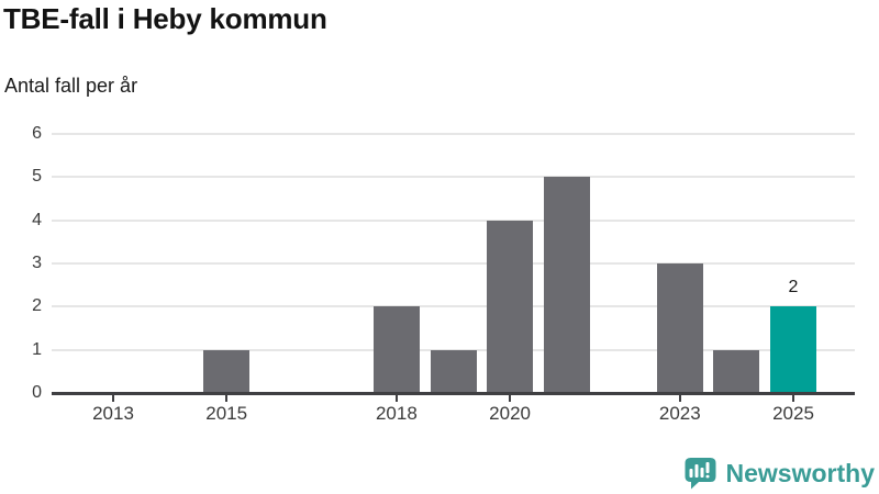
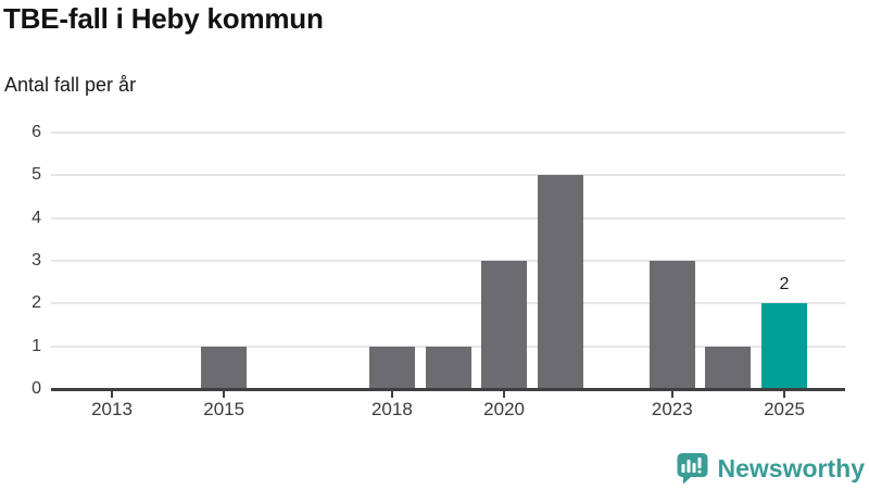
2018: 2 -> 1
2020: 4 -> 3
